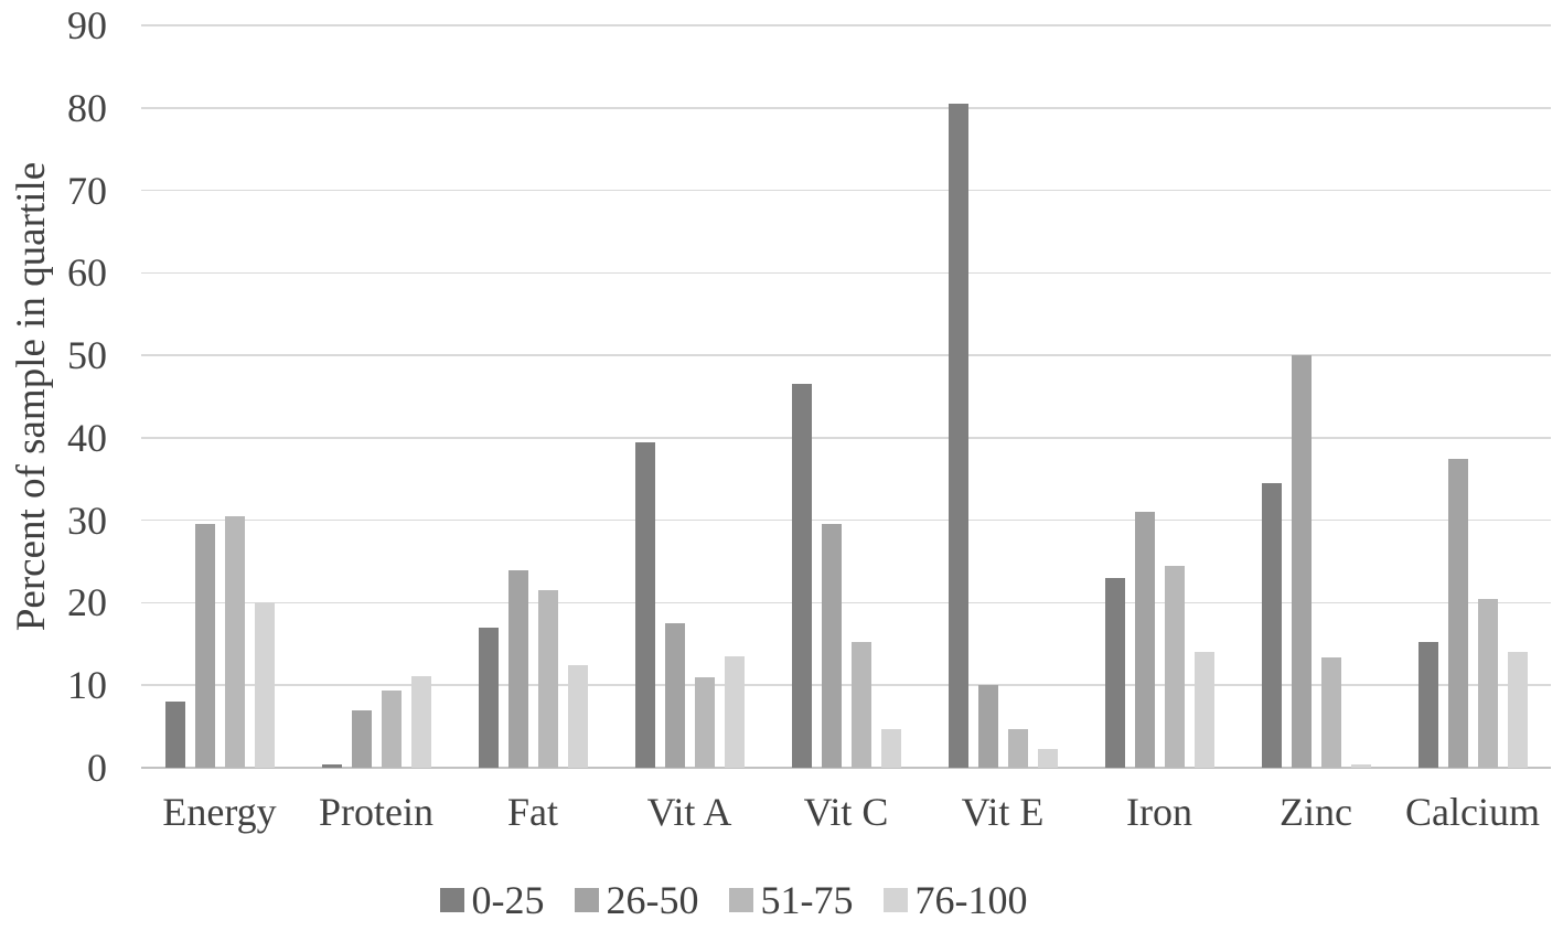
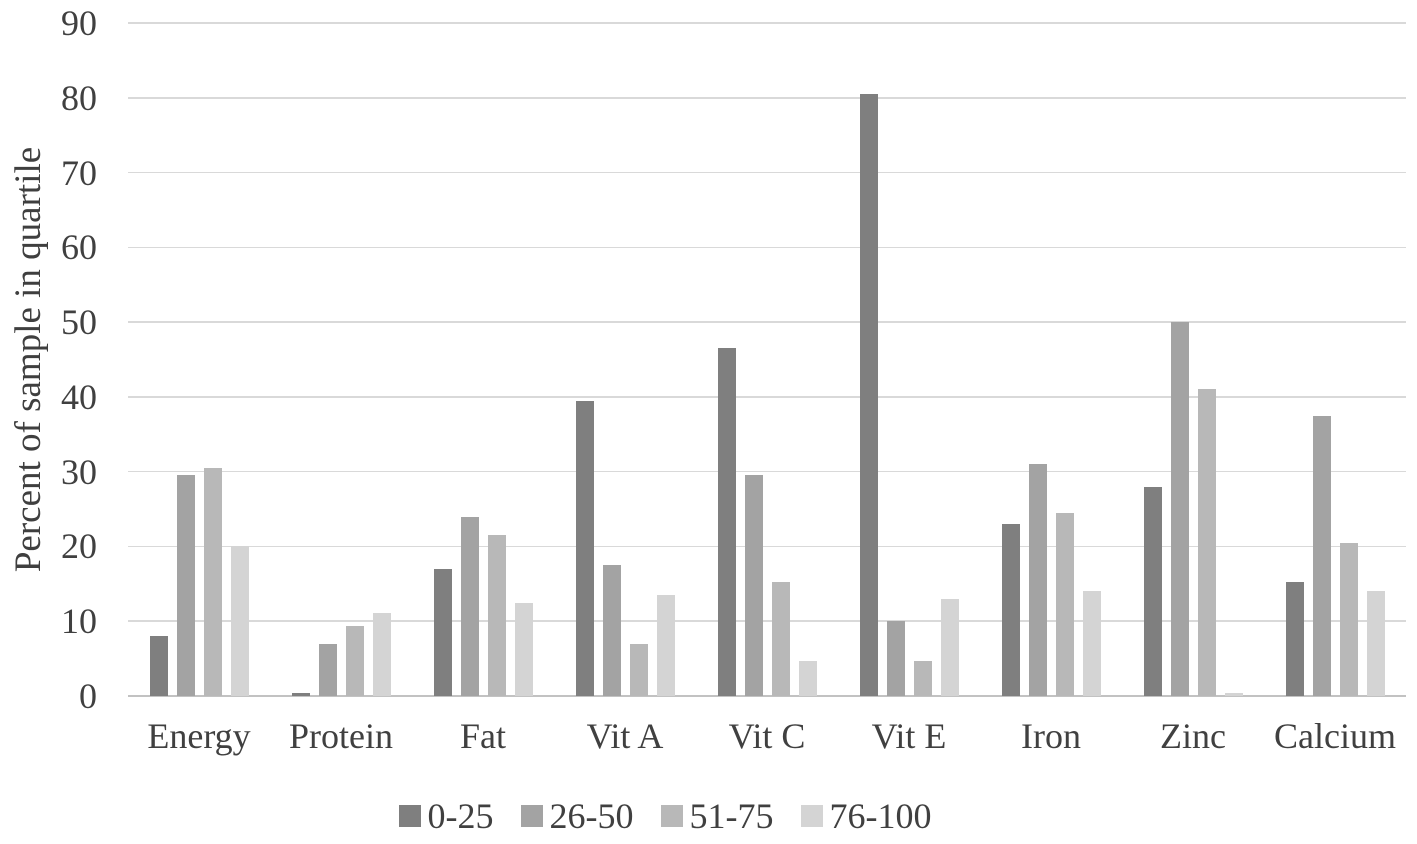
51-75/Vit A: 11 -> 7
76-100/Vit E: 2 -> 13
0-25/Zinc: 34 -> 28
51-75/Zinc: 13 -> 41
